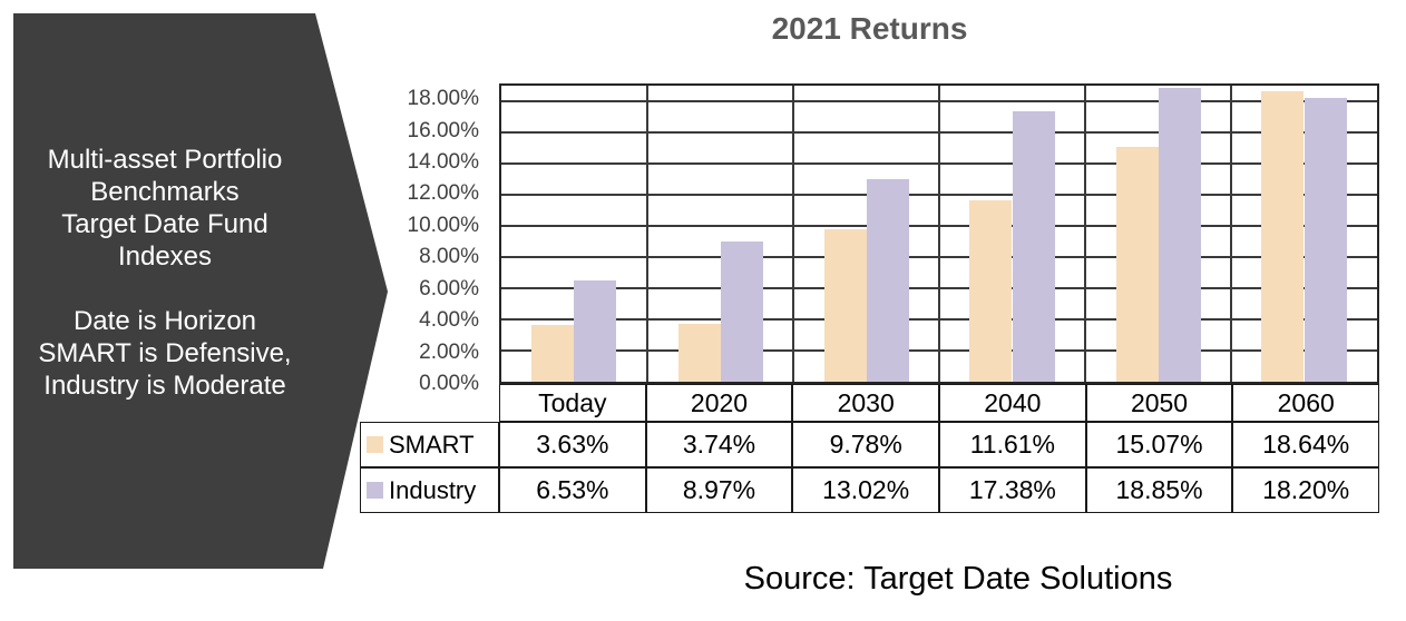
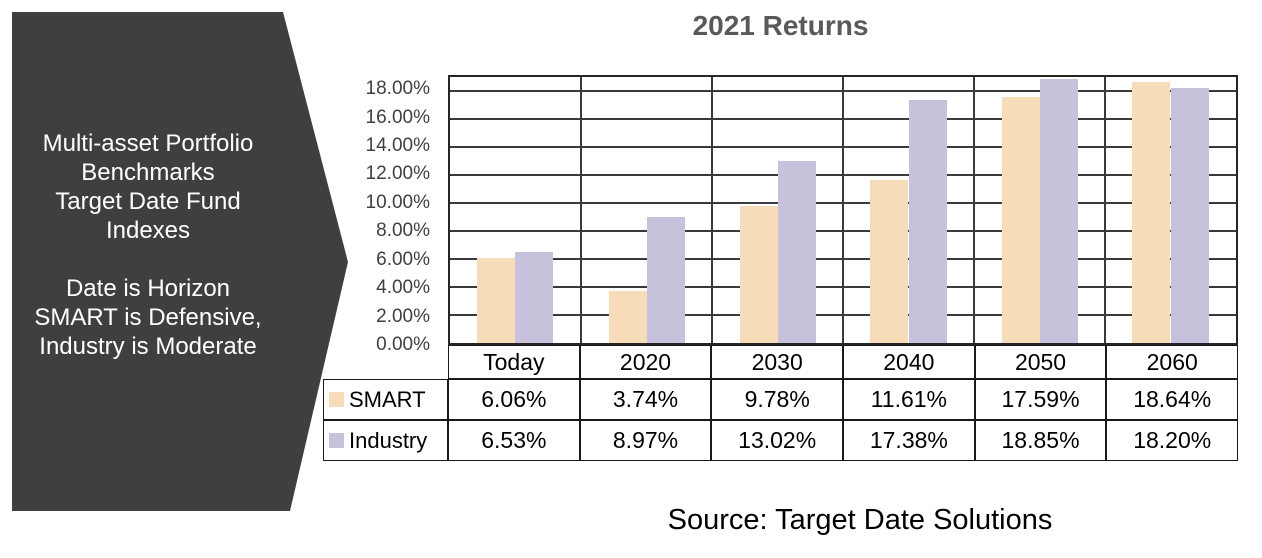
SMART/Today: 3.63% -> 6.06%
SMART/2050: 15.07% -> 17.59%
